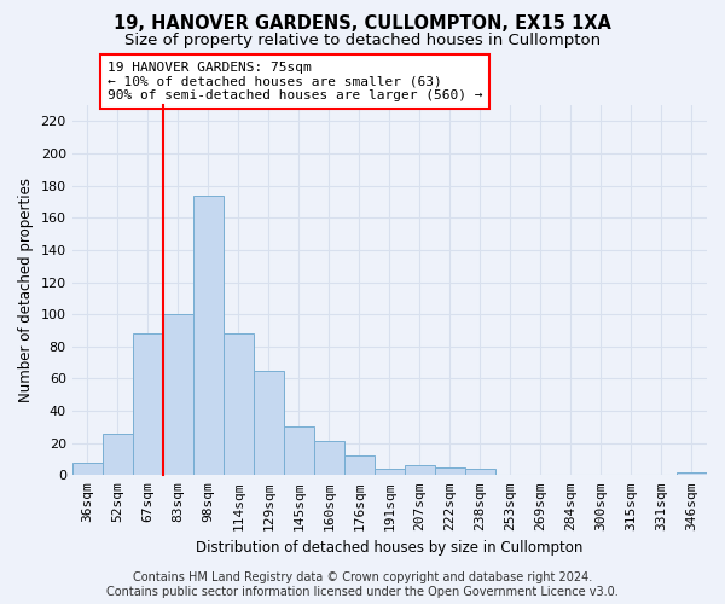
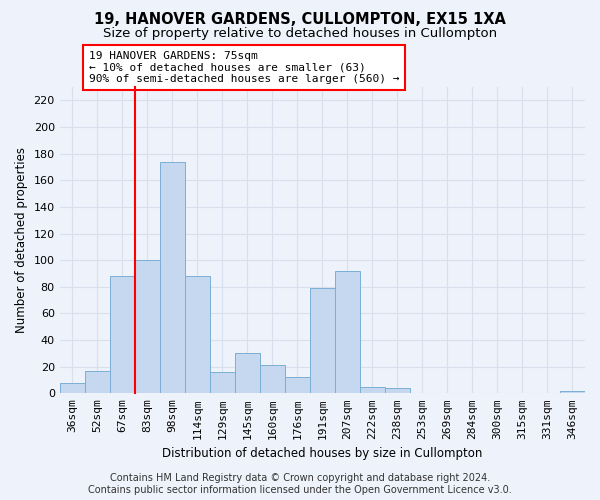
52sqm: 26 -> 17
129sqm: 65 -> 16
191sqm: 4 -> 79
207sqm: 6 -> 92
